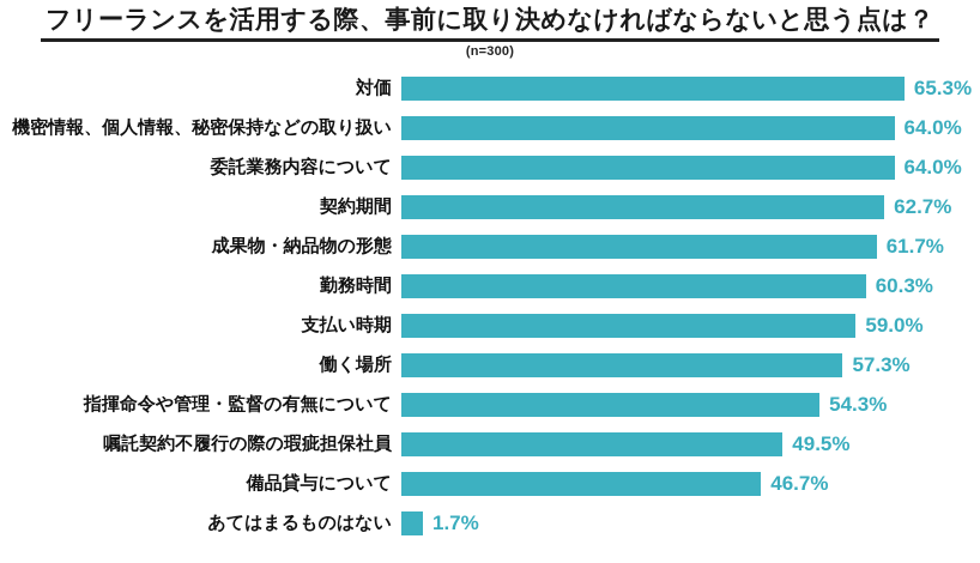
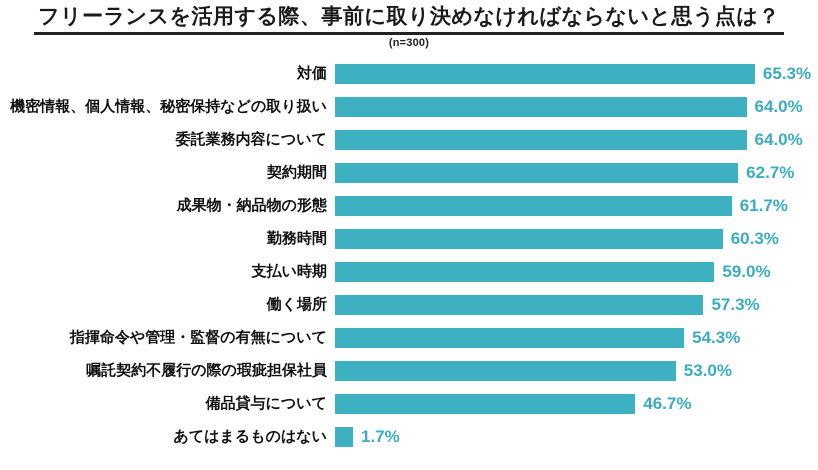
嘱託契約不履行の際の瑕疵担保社員: 49.5% -> 53.0%
